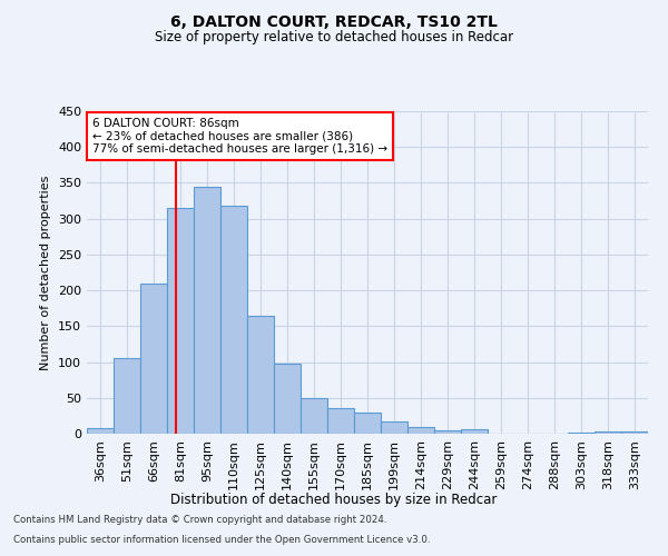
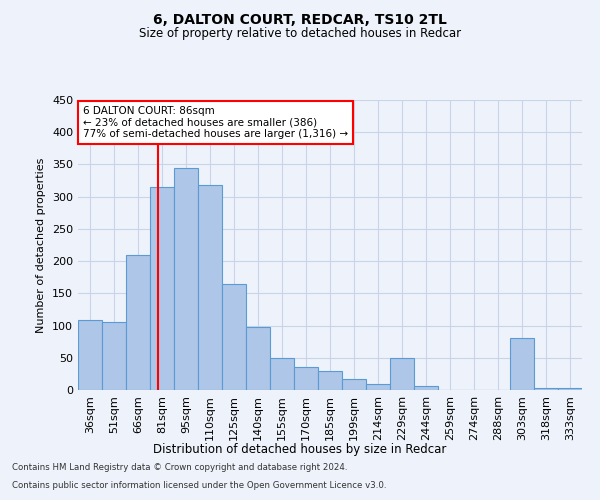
36sqm: 7 -> 108
229sqm: 5 -> 50
303sqm: 2 -> 80
